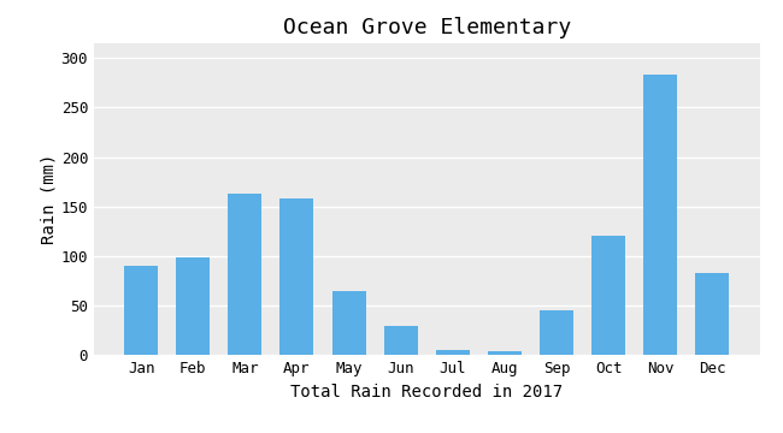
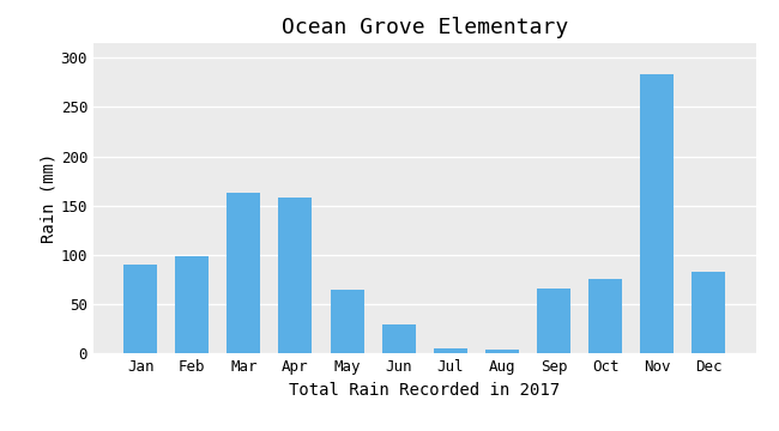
Sep: 45 -> 66
Oct: 120 -> 76
